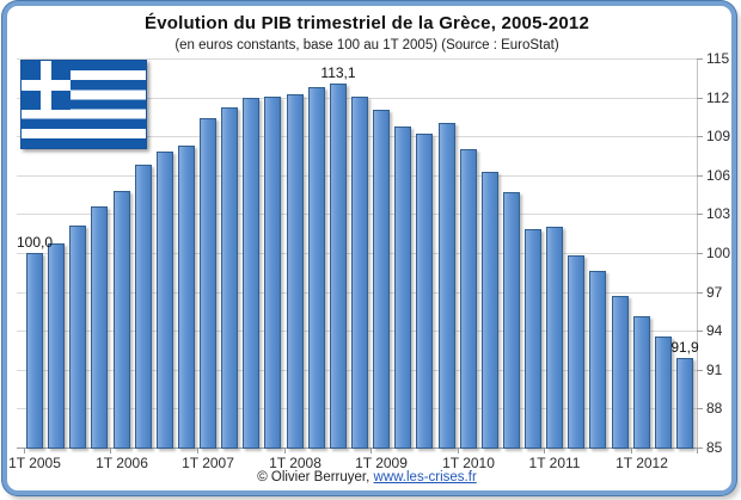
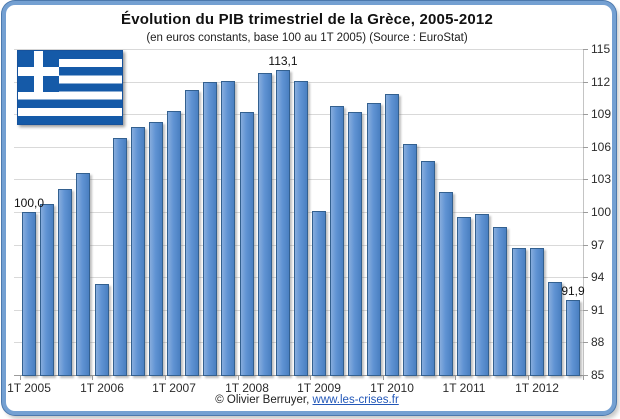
1T 2006: 104.8 -> 93.4
1T 2007: 110.4 -> 109.3
1T 2008: 112.2 -> 109.2
1T 2009: 111.0 -> 100.1
1T 2010: 108.0 -> 110.9
1T 2011: 102.0 -> 99.5
1T 2012: 95.1 -> 96.7
